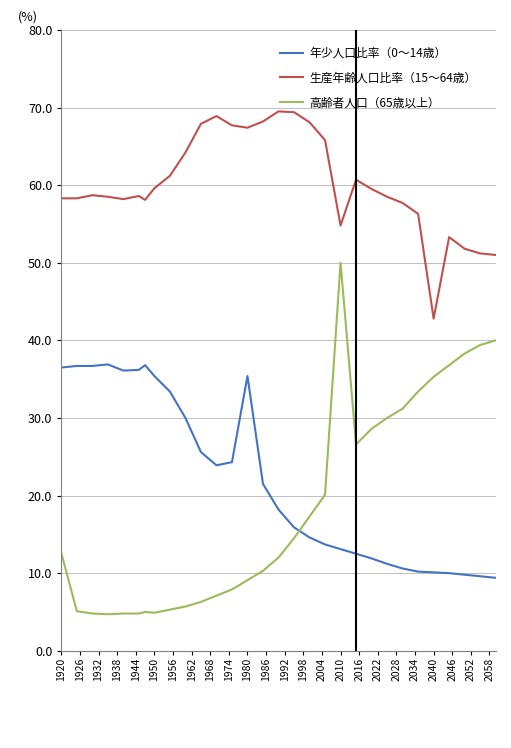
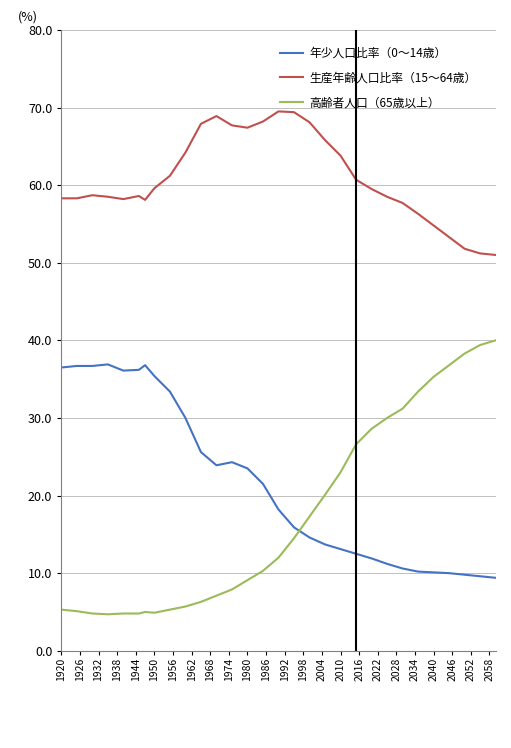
高齢者人口（65歳以上）/1920: 12.6 -> 5.3
年少人口比率（0～14歳）/1980: 35.4 -> 23.5
生産年齢人口比率（15～64歳）/2010: 54.8 -> 63.8
高齢者人口（65歳以上）/2010: 50.0 -> 23.0
生産年齢人口比率（15～64歳）/2040: 42.8 -> 54.8
